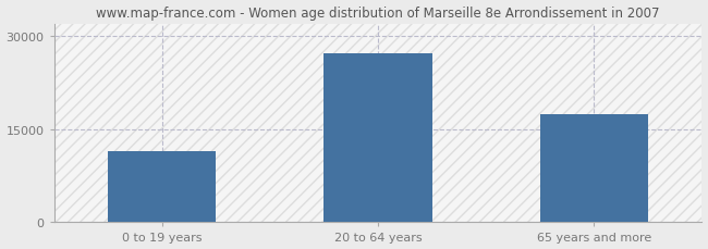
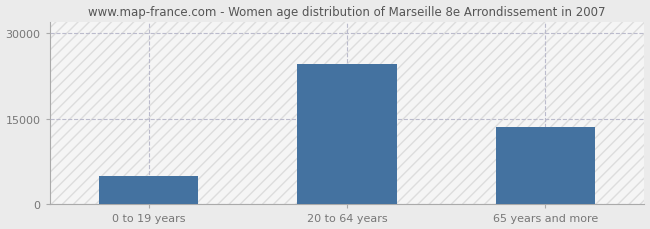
0 to 19 years: 11400 -> 5000
20 to 64 years: 27200 -> 24500
65 years and more: 17400 -> 13500
